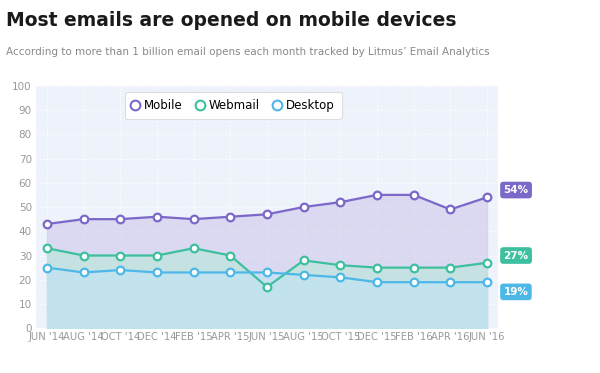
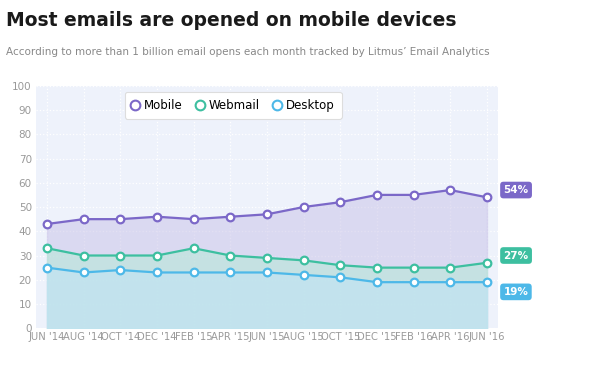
Webmail/JUN '15: 17 -> 29
Mobile/APR '16: 49 -> 57
